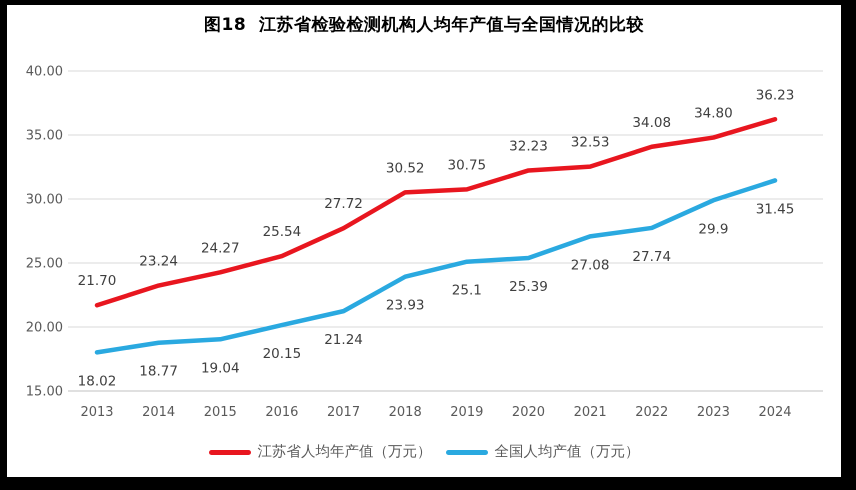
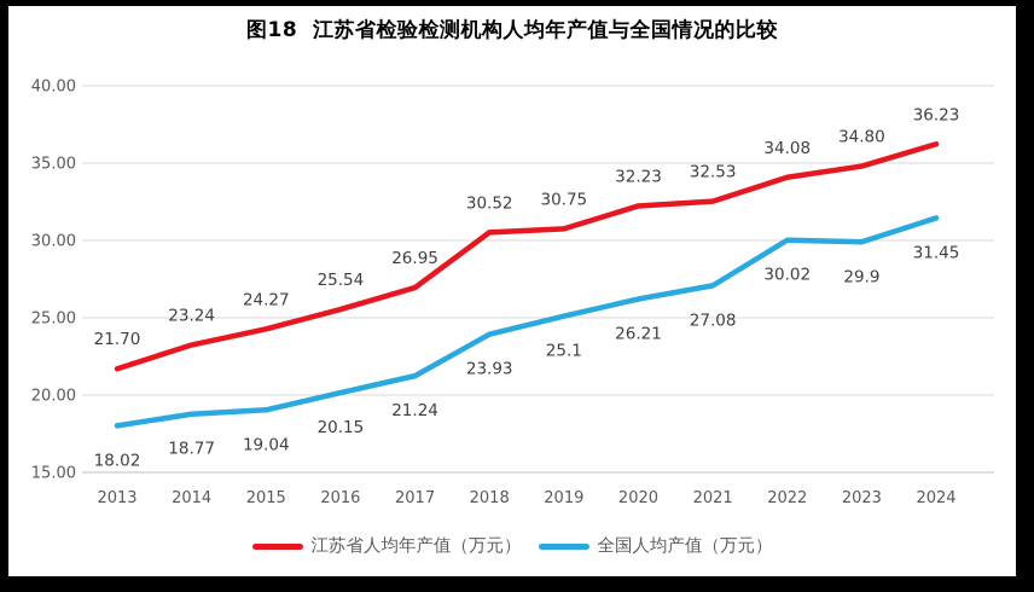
江苏省人均年产值（万元）/2017: 27.72 -> 26.95
全国人均产值（万元）/2020: 25.39 -> 26.21
全国人均产值（万元）/2022: 27.74 -> 30.02
